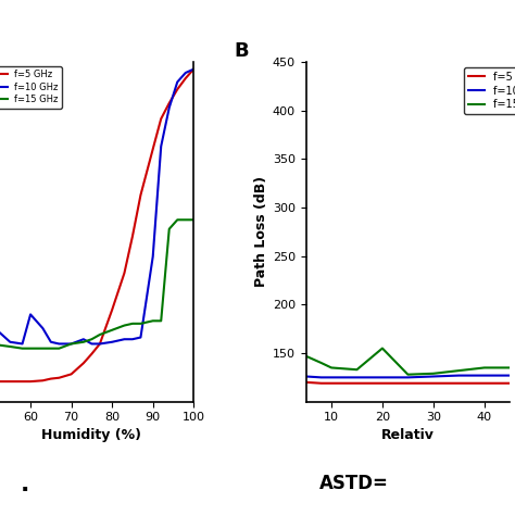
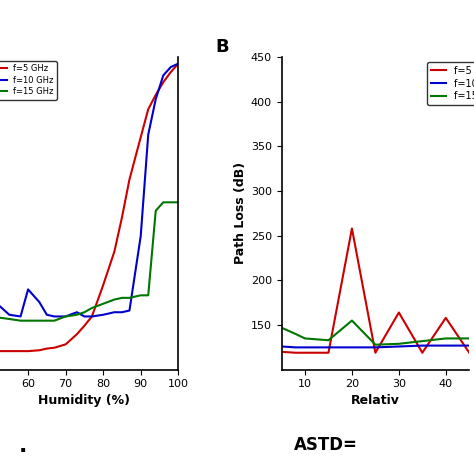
f=5 GHz/20: 119 -> 258
f=5 GHz/30: 119 -> 164
f=5 GHz/40: 119 -> 158
